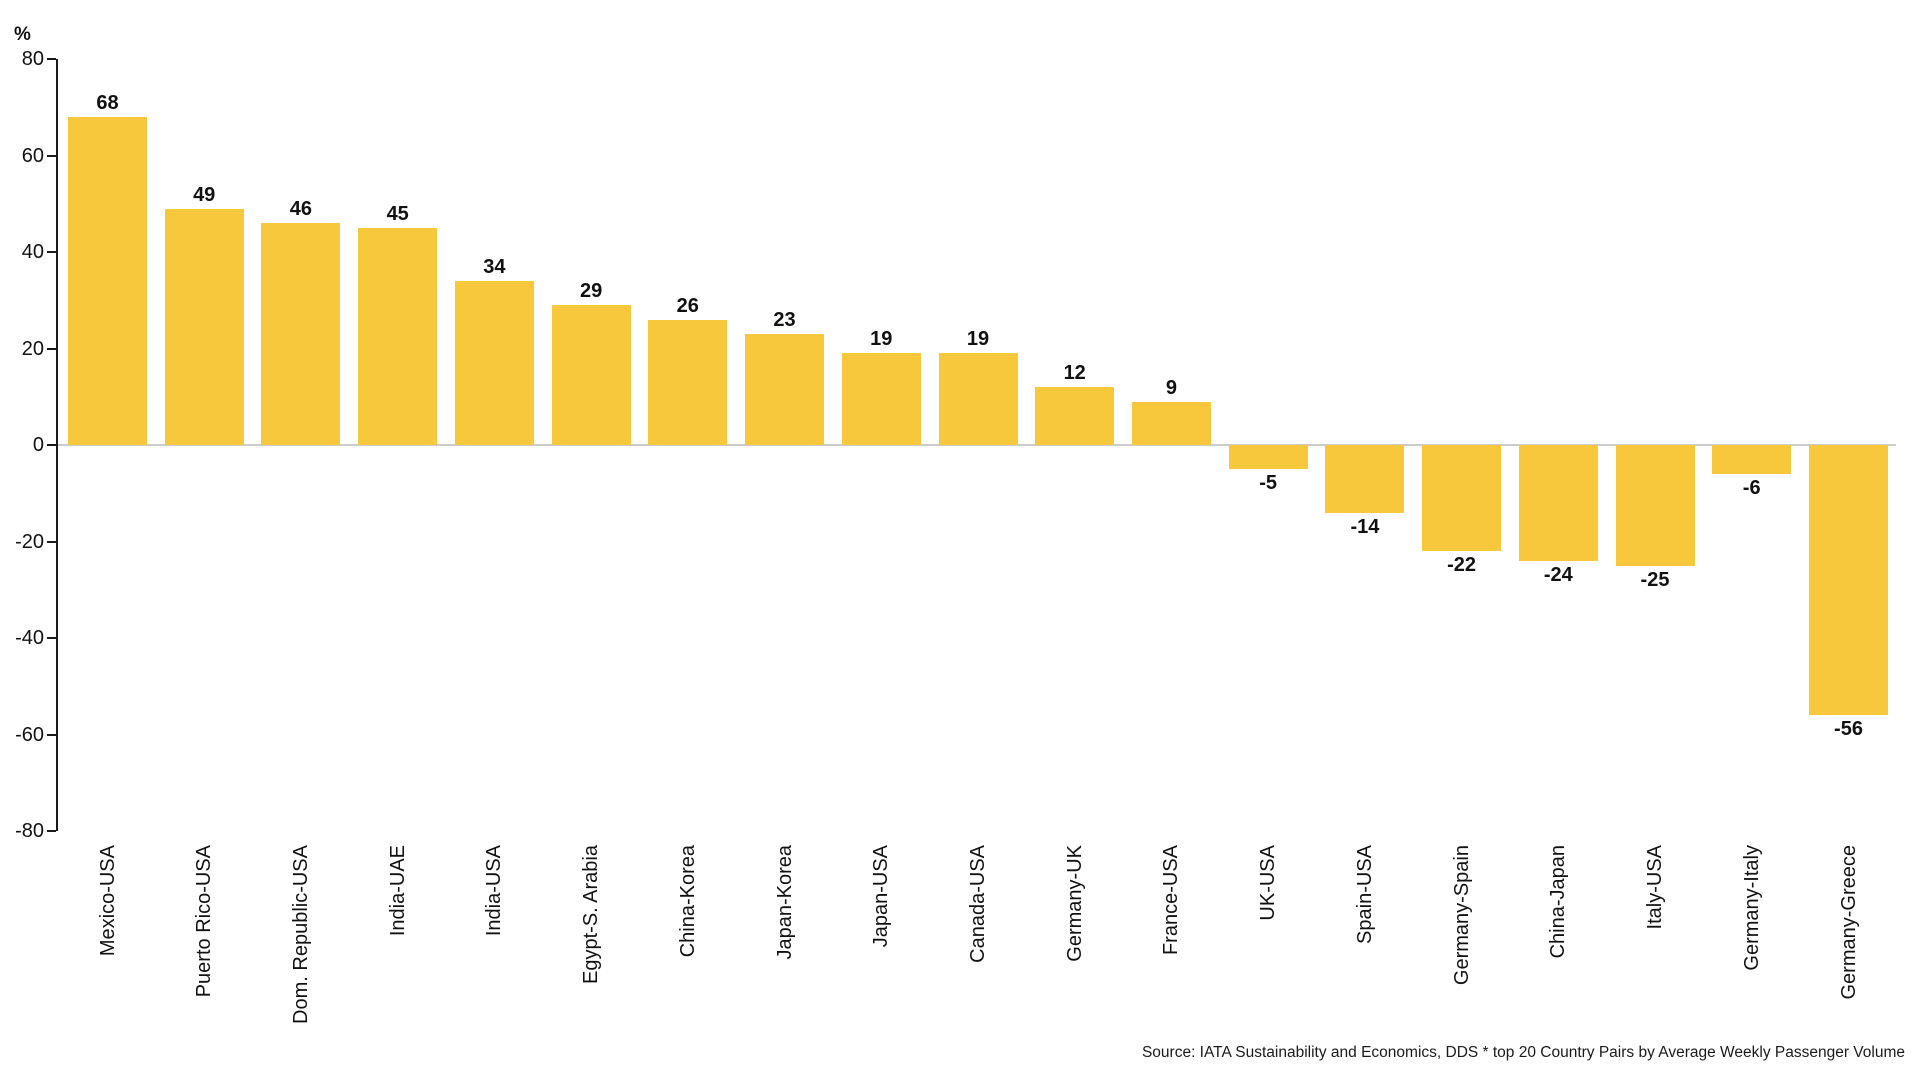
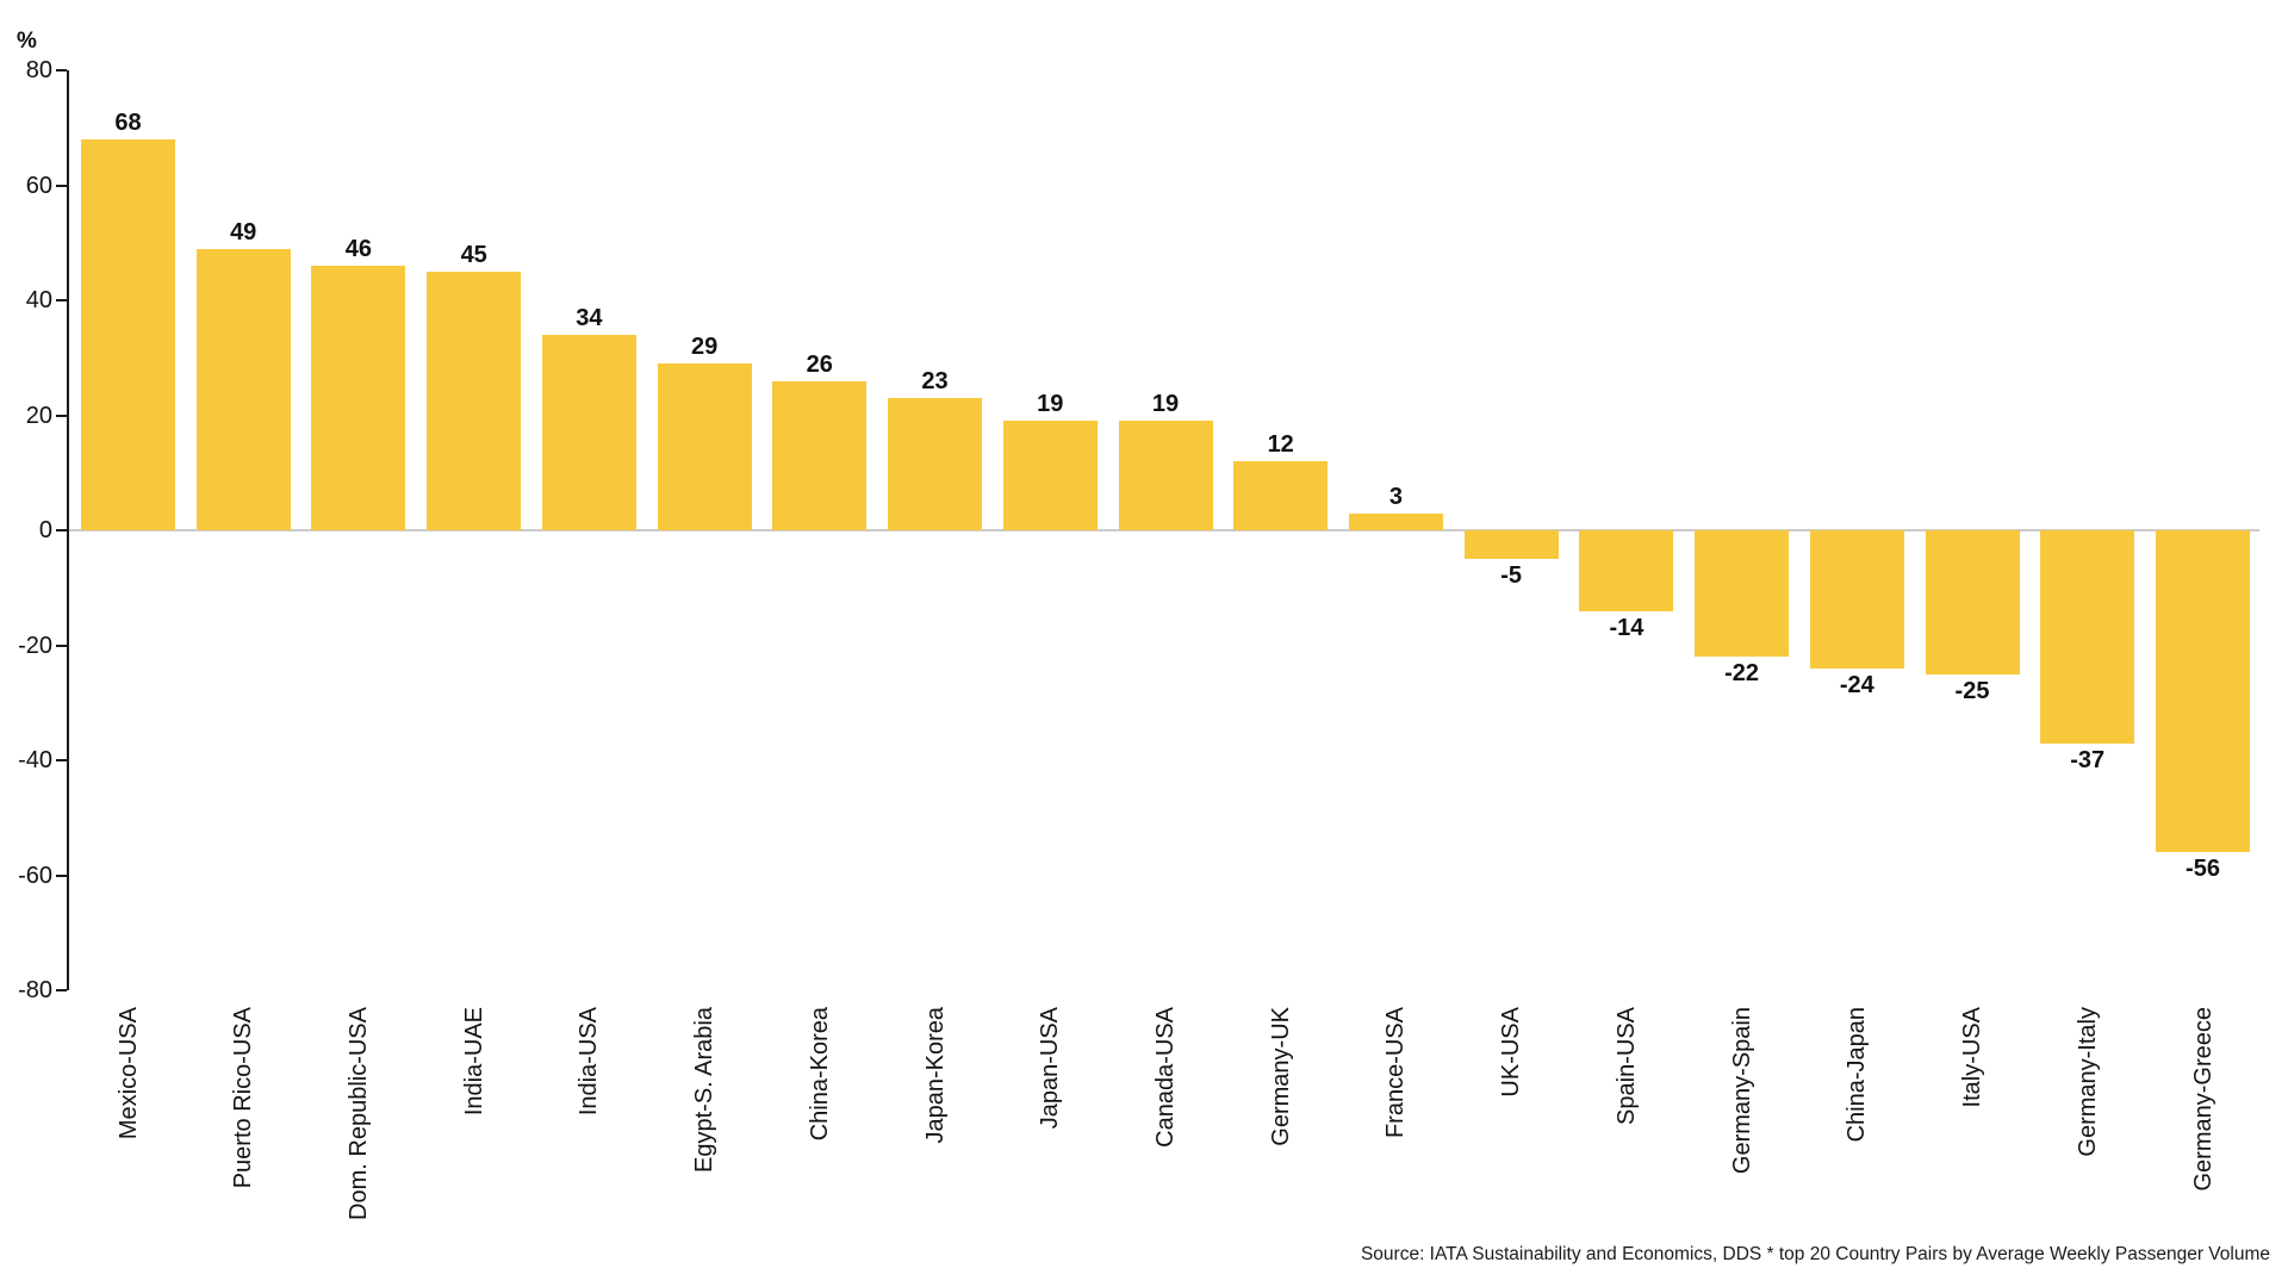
France-USA: 9 -> 3
Germany-Italy: -6 -> -37
